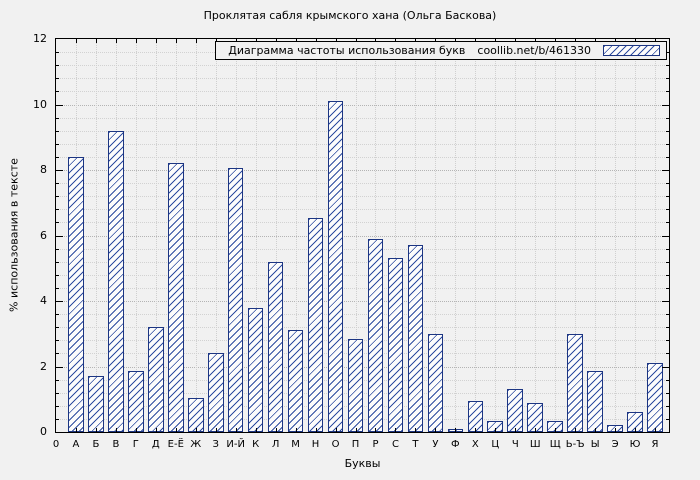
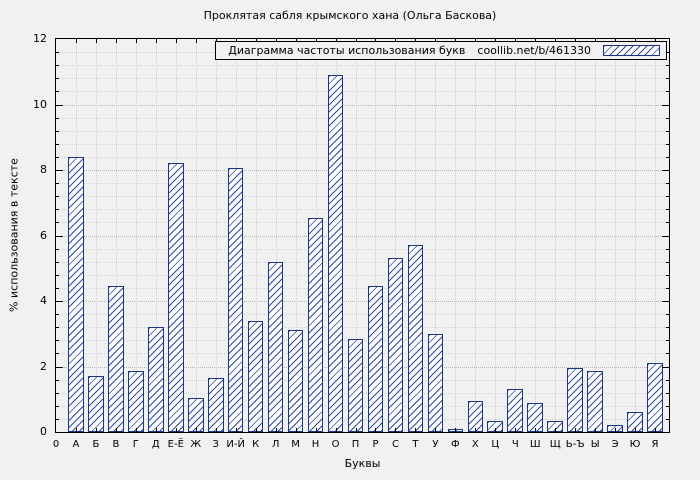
В: 9.2 -> 4.5
З: 2.4 -> 1.6
К: 3.8 -> 3.4
О: 10.1 -> 10.9
Р: 5.9 -> 4.5
Ь-Ъ: 3.0 -> 1.9
